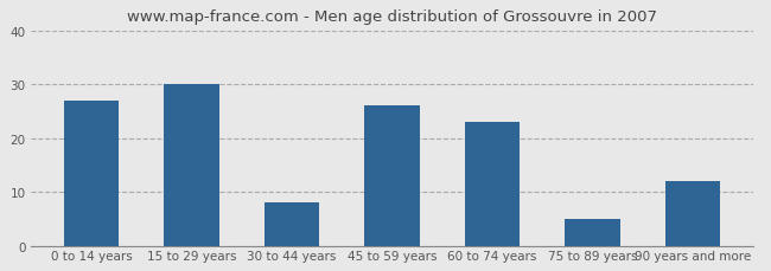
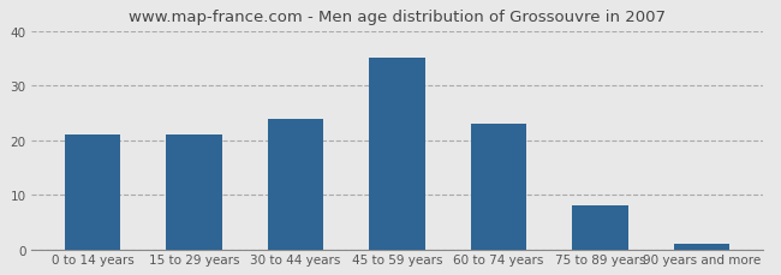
0 to 14 years: 27 -> 21
15 to 29 years: 30 -> 21
30 to 44 years: 8 -> 24
45 to 59 years: 26 -> 35
75 to 89 years: 5 -> 8
90 years and more: 12 -> 1
